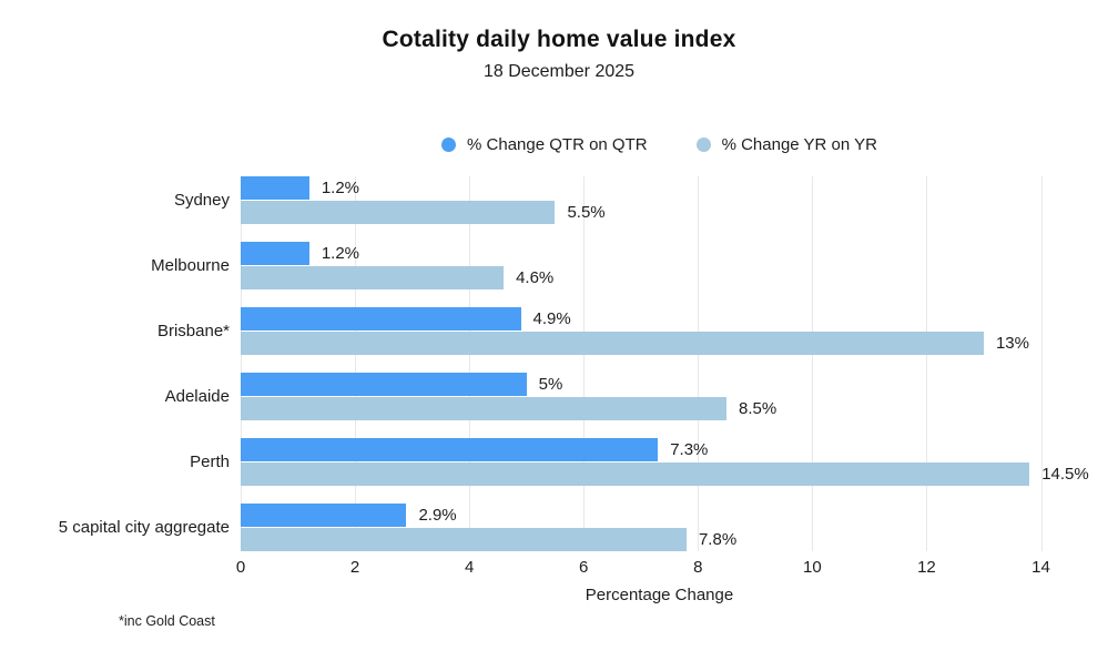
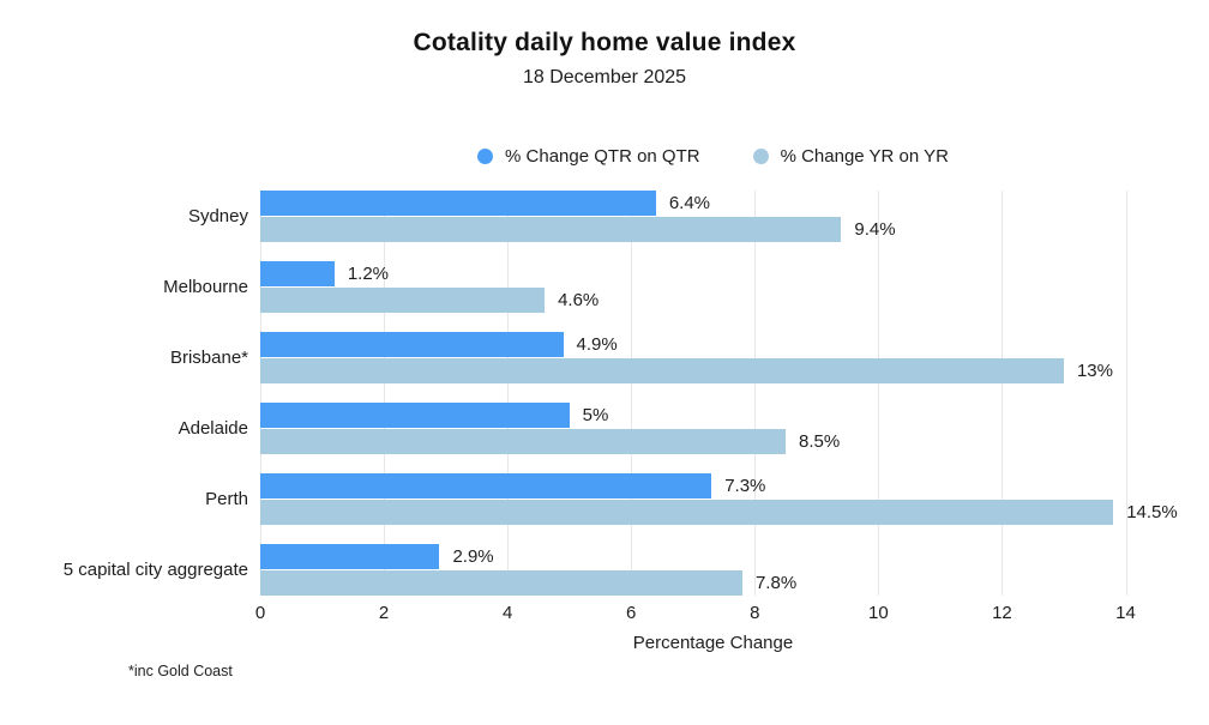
% Change QTR on QTR/Sydney: 1.2% -> 6.4%
% Change YR on YR/Sydney: 5.5% -> 9.4%
